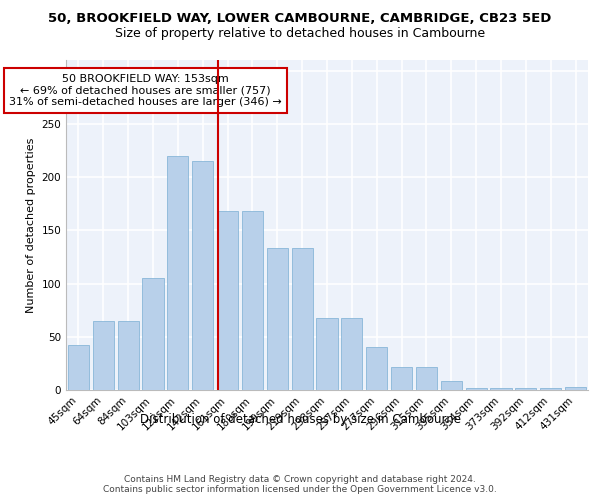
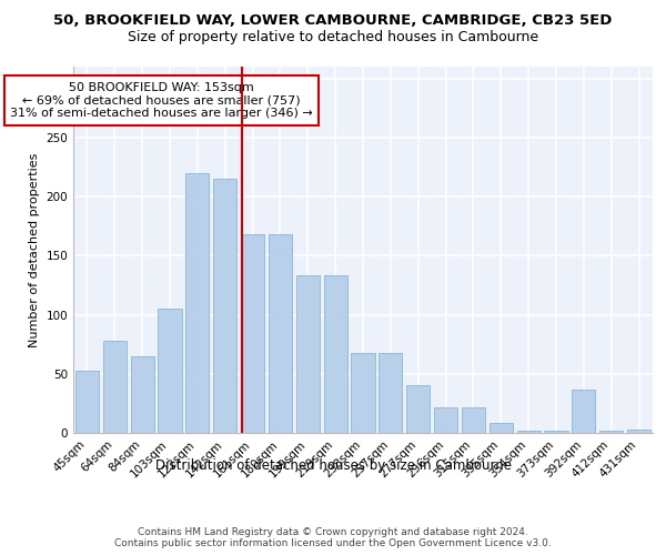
45sqm: 42 -> 53
64sqm: 65 -> 78
392sqm: 2 -> 37
